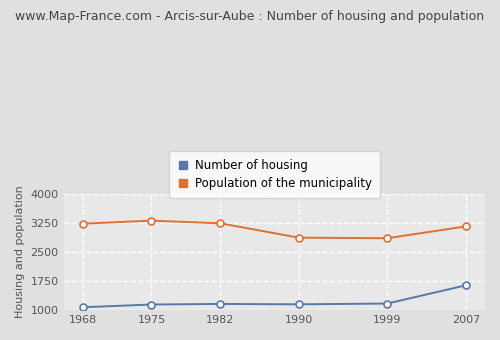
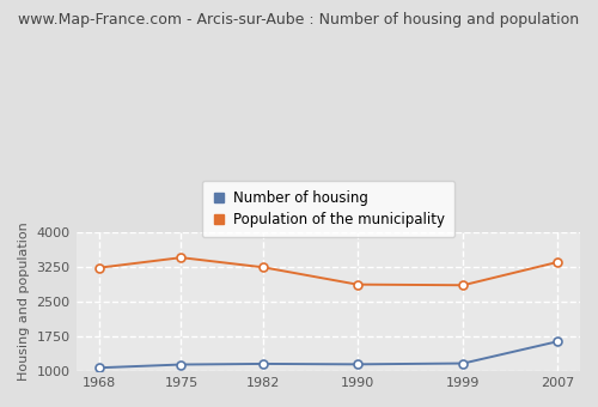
Population of the municipality/1975: 3310 -> 3450
Population of the municipality/2007: 3160 -> 3350
